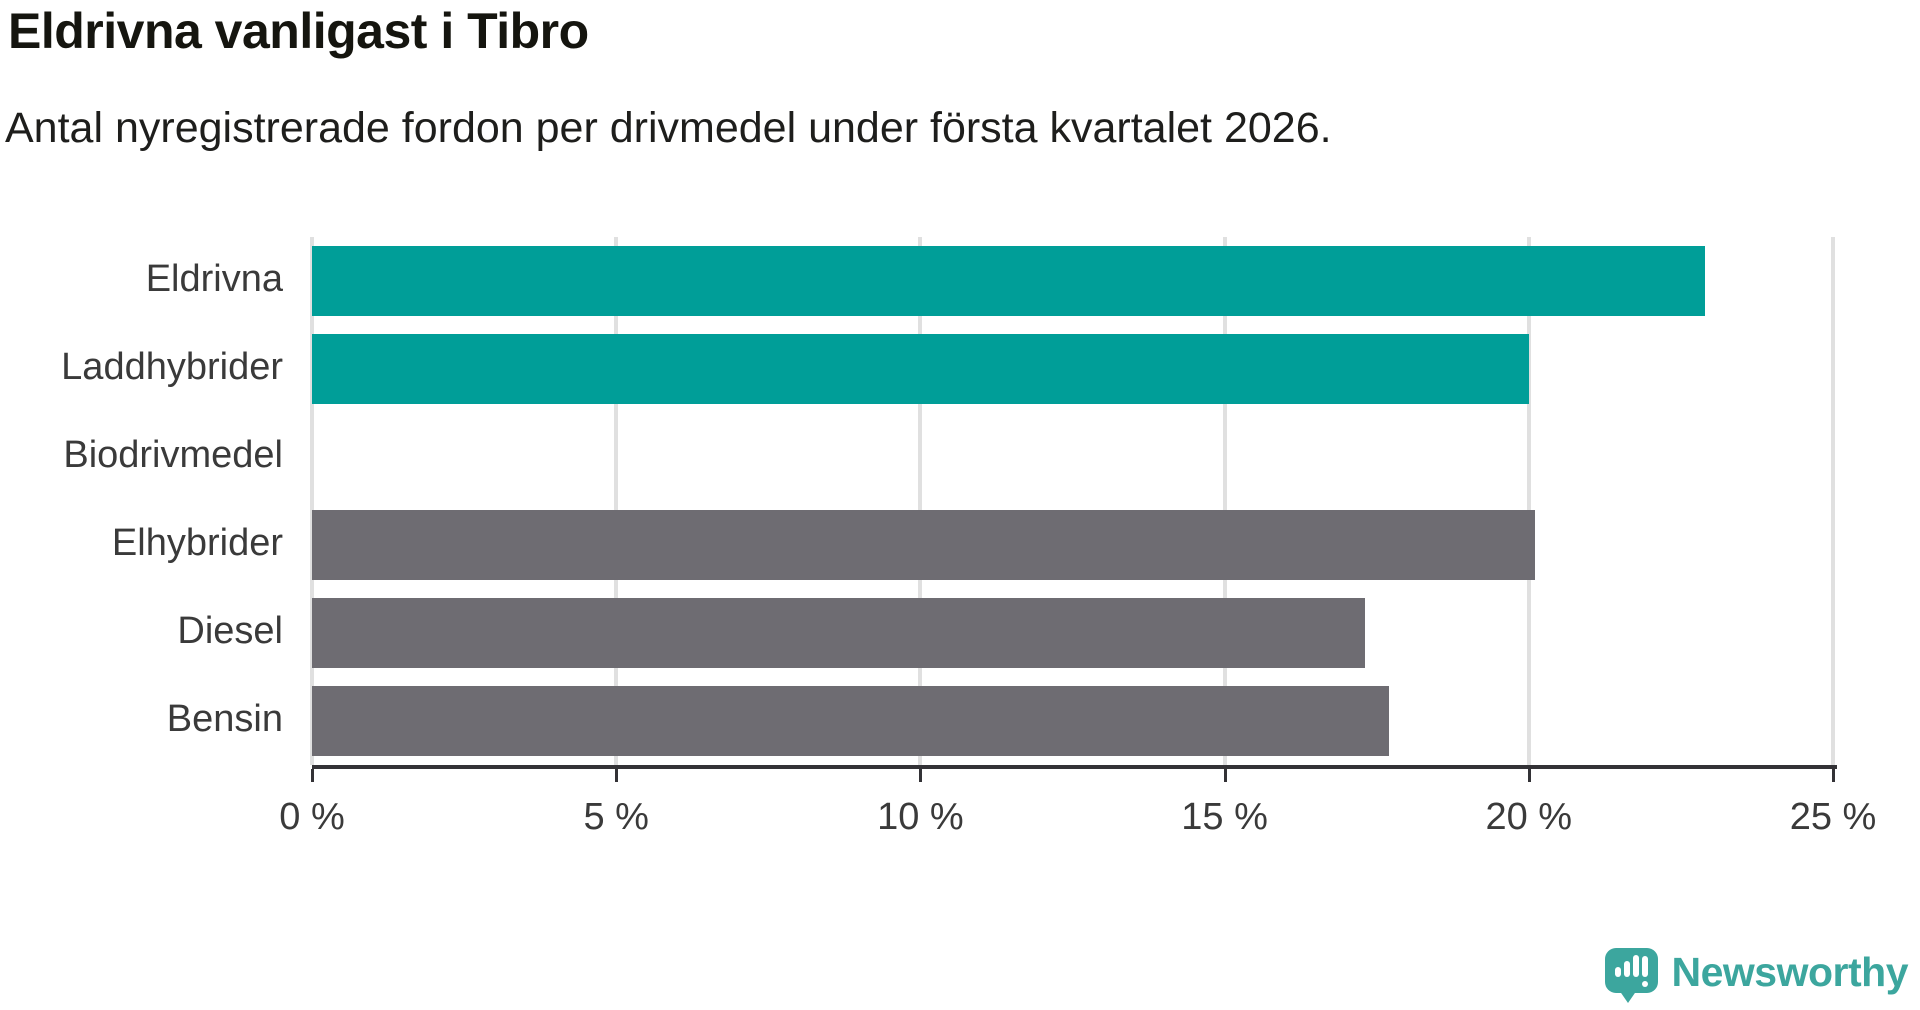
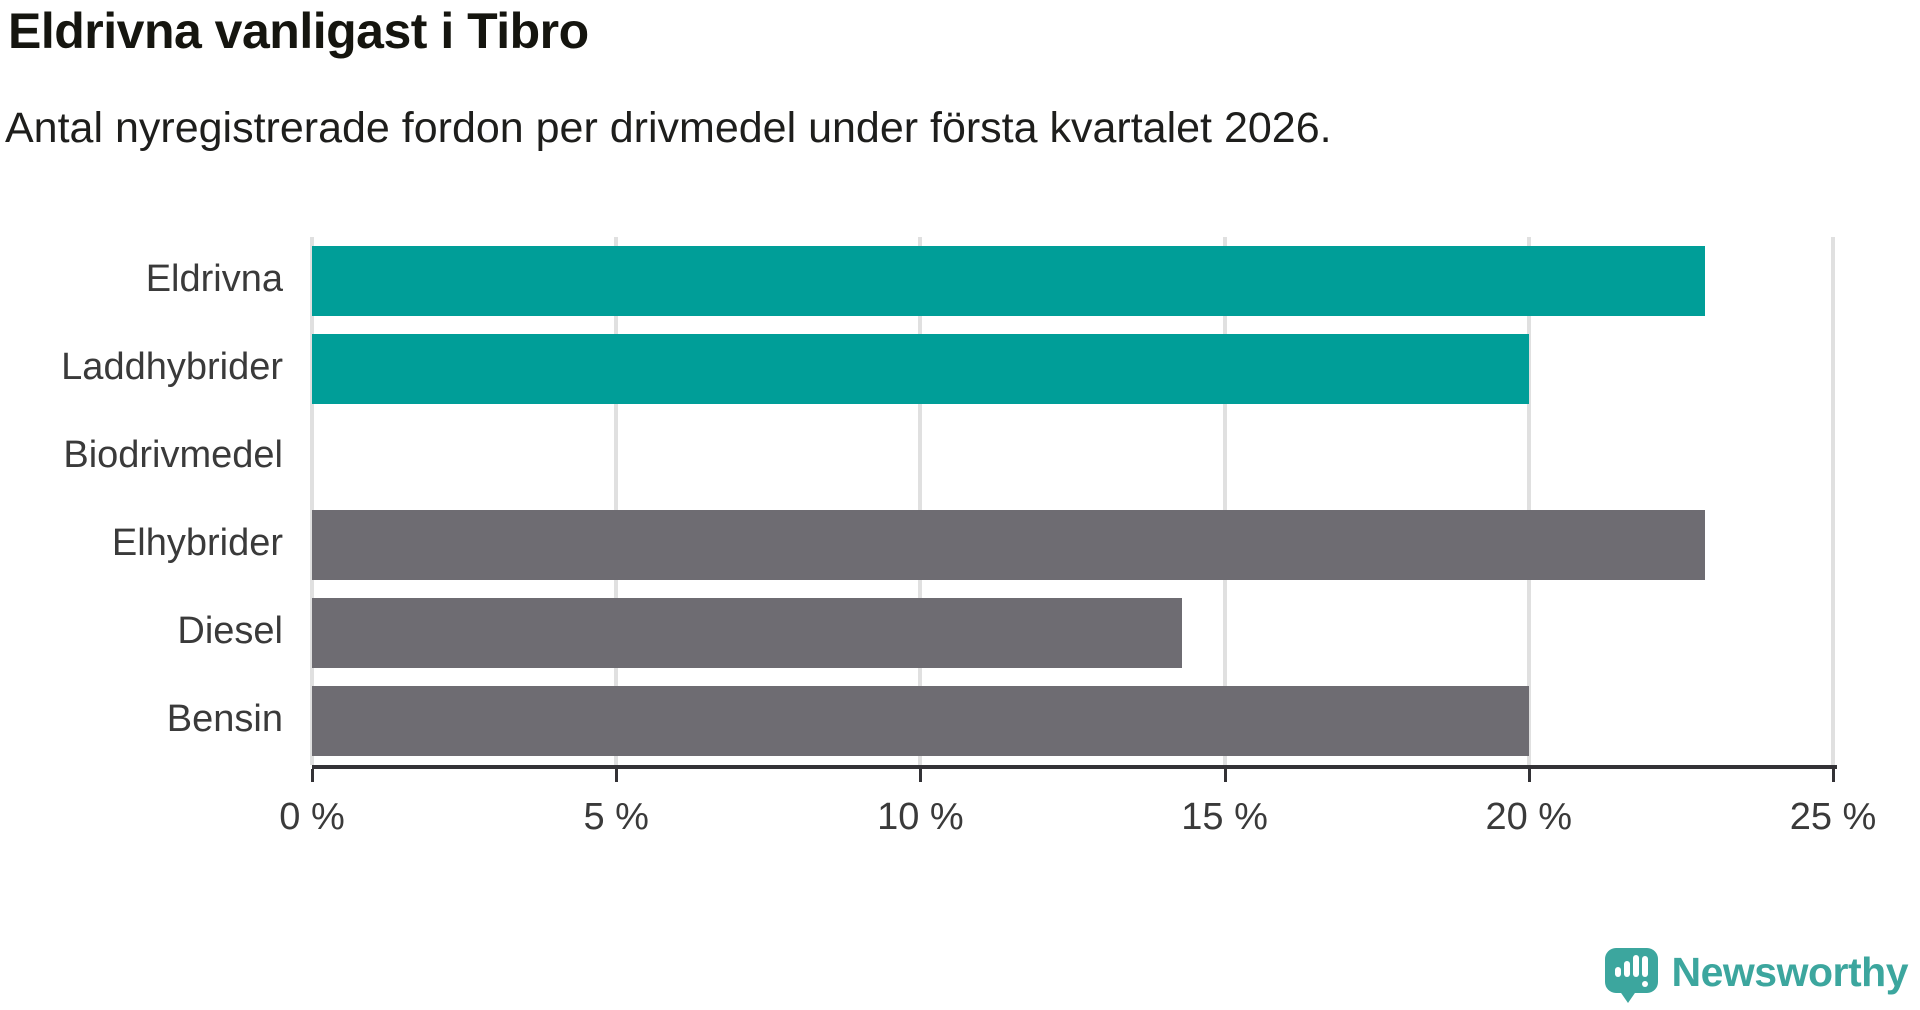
Elhybrider: 20.1% -> 22.9%
Diesel: 17.3% -> 14.3%
Bensin: 17.7% -> 20.0%
